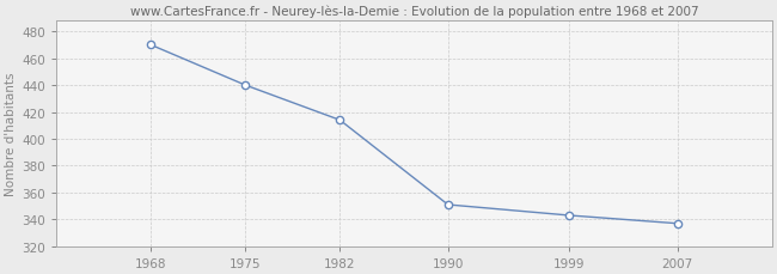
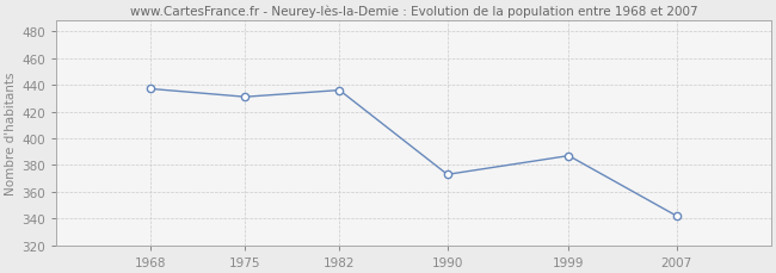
1968: 470 -> 437
1975: 440 -> 431
1982: 414 -> 436
1990: 351 -> 373
1999: 343 -> 387
2007: 337 -> 342
